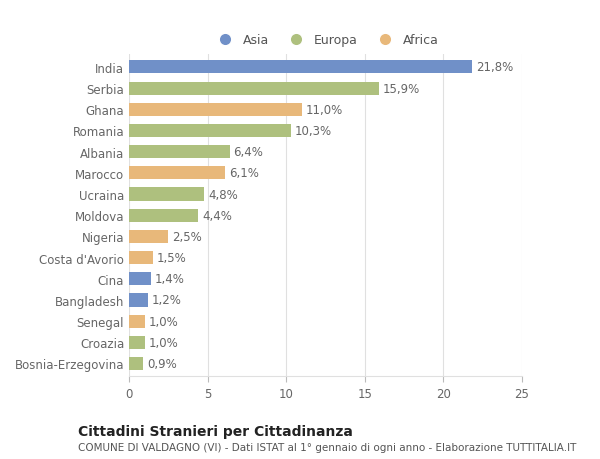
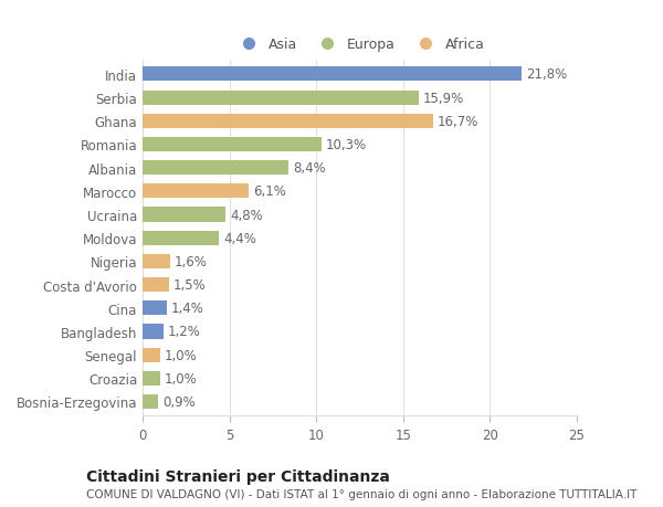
Ghana: 11,0% -> 16,7%
Albania: 6,4% -> 8,4%
Nigeria: 2,5% -> 1,6%
